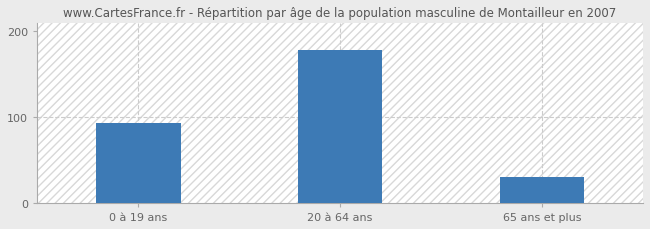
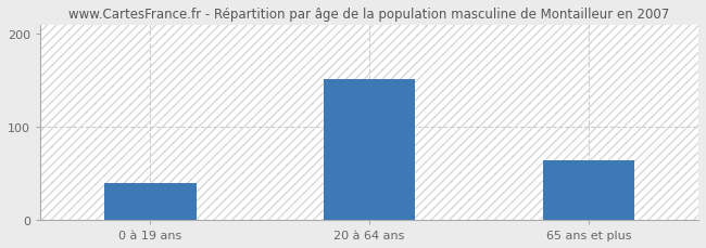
0 à 19 ans: 93 -> 40
20 à 64 ans: 178 -> 152
65 ans et plus: 30 -> 64
